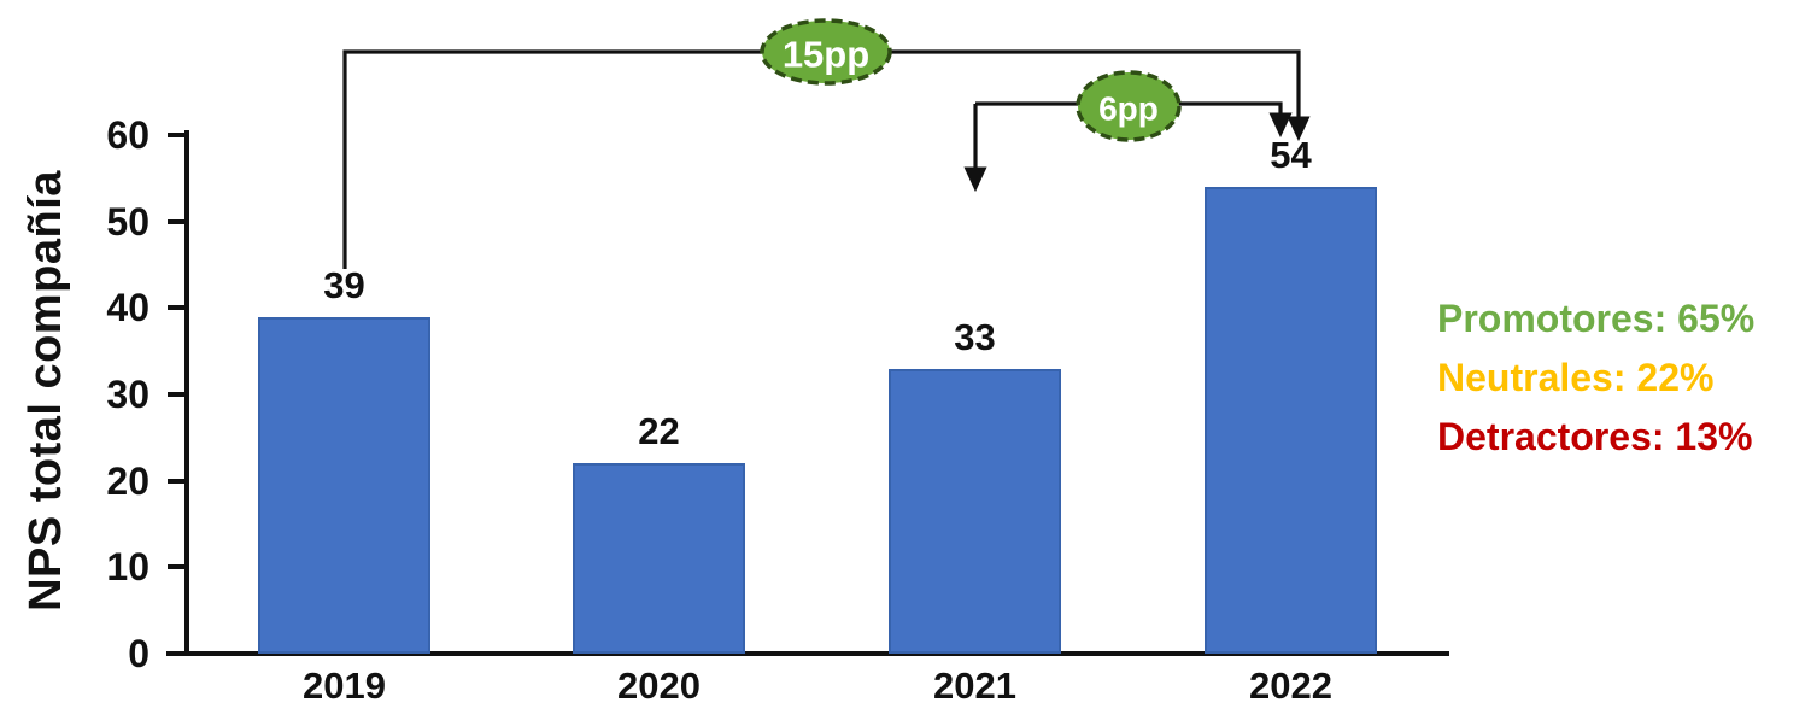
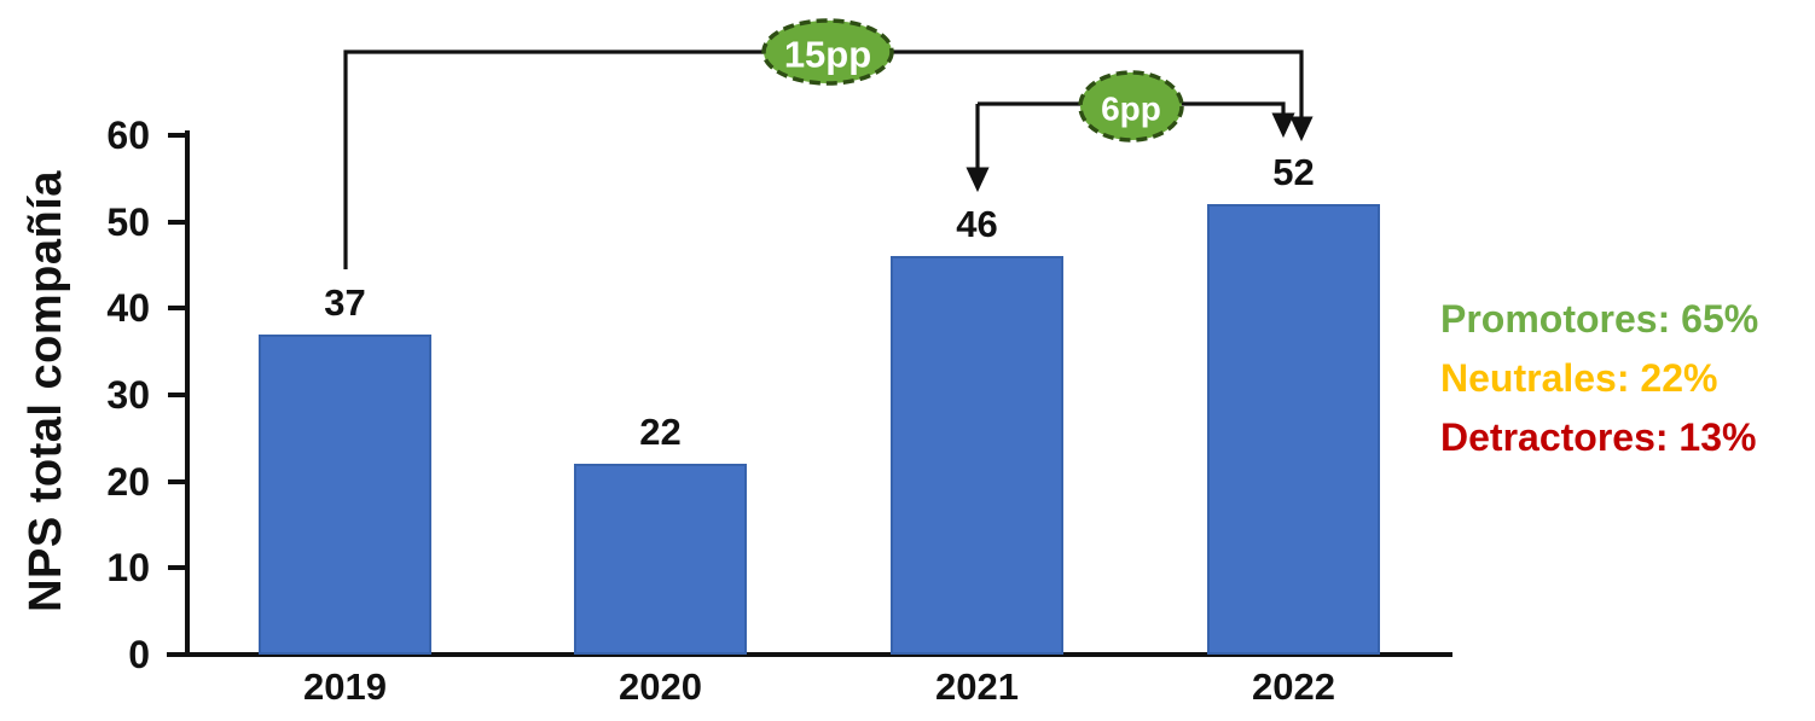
2019: 39 -> 37
2021: 33 -> 46
2022: 54 -> 52
